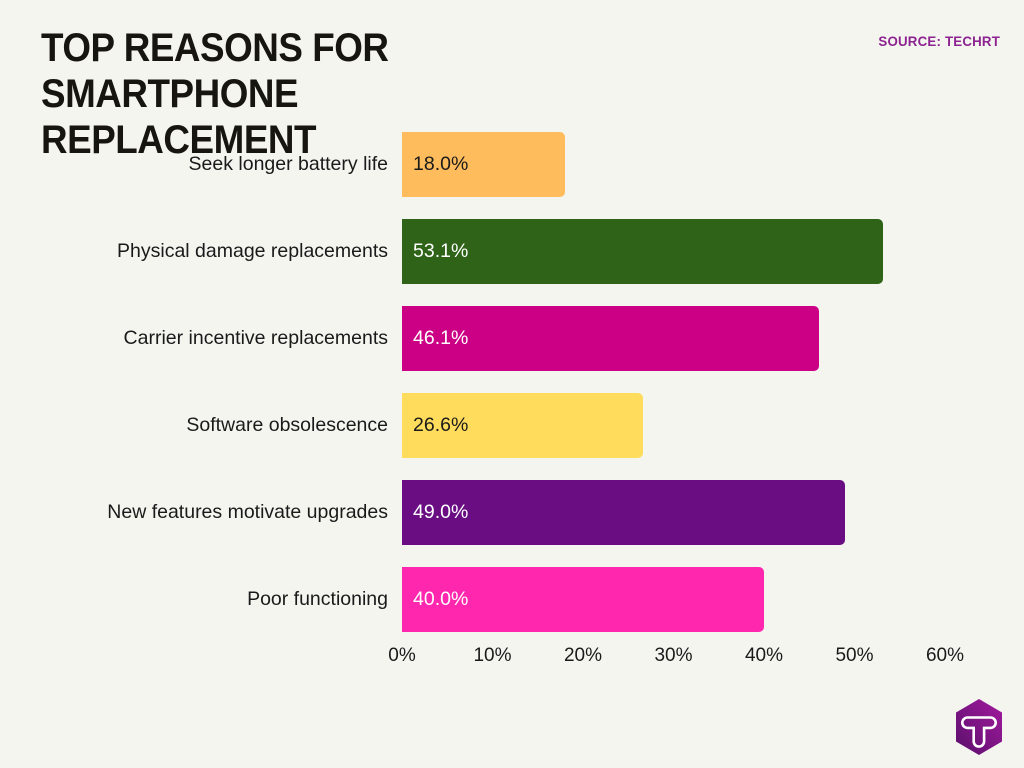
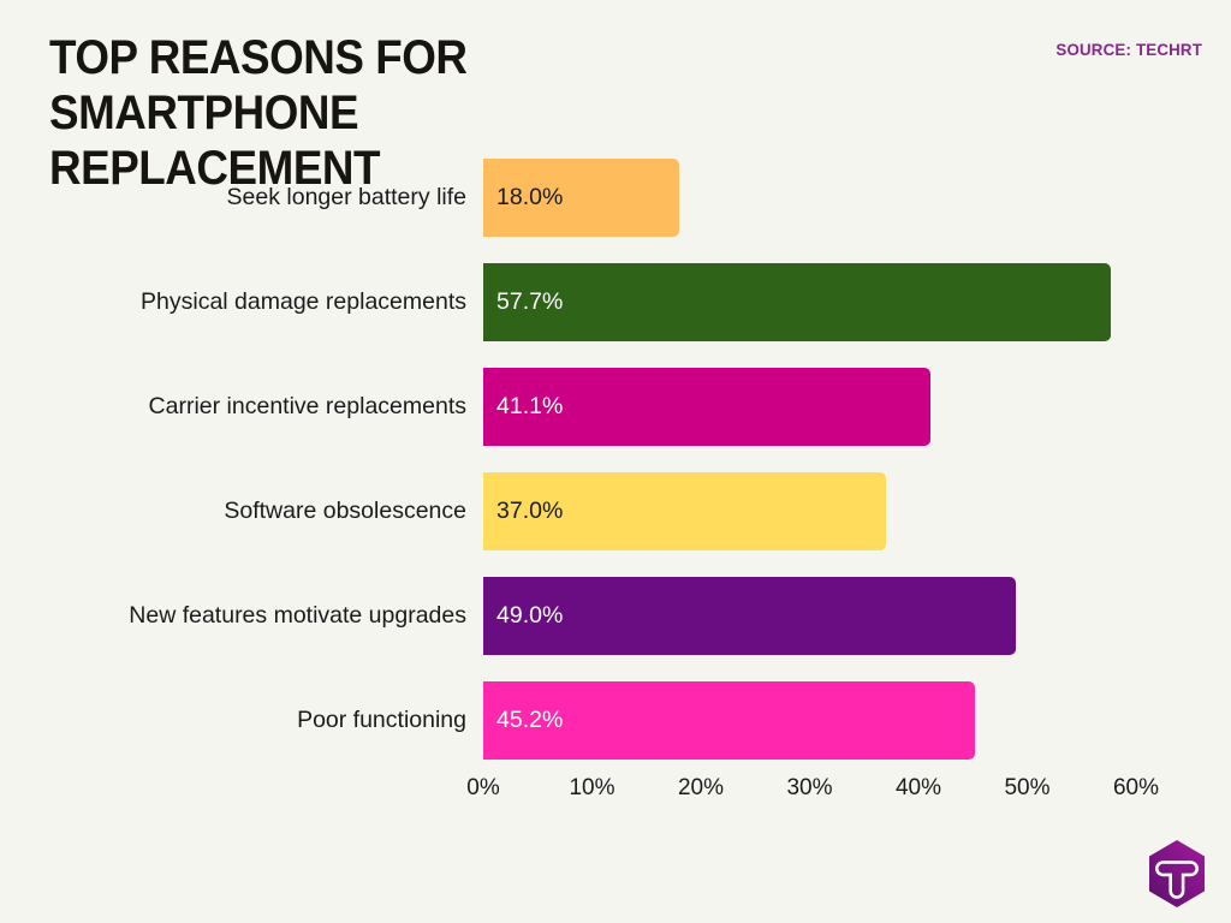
Physical damage replacements: 53.1% -> 57.7%
Carrier incentive replacements: 46.1% -> 41.1%
Software obsolescence: 26.6% -> 37.0%
Poor functioning: 40.0% -> 45.2%
